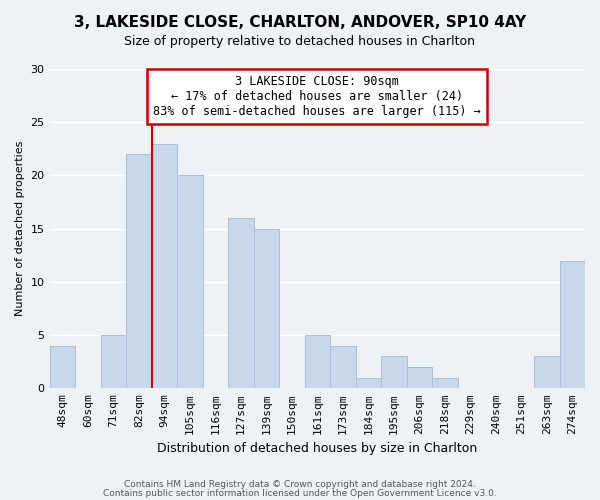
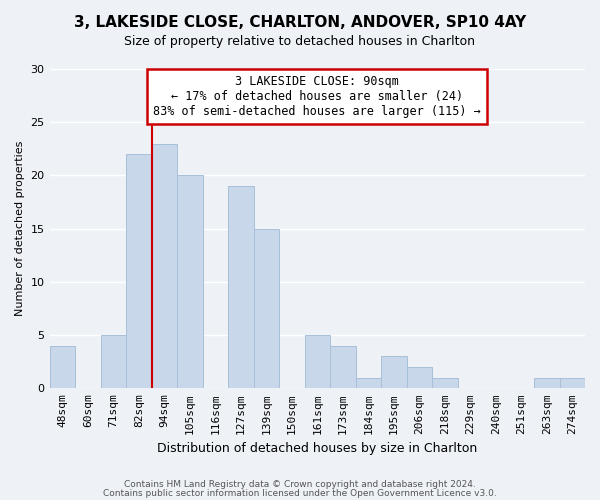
127sqm: 16 -> 19
263sqm: 3 -> 1
274sqm: 12 -> 1
